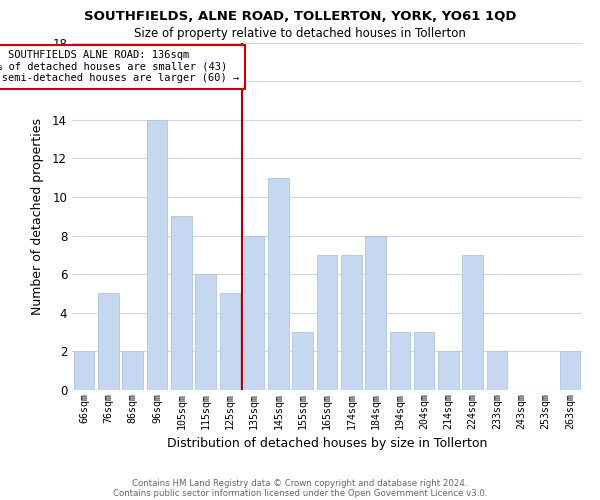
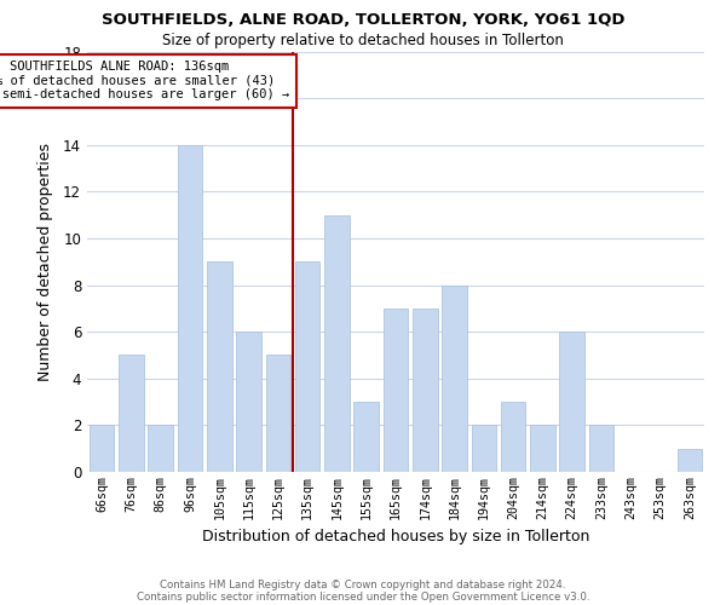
135sqm: 8 -> 9
194sqm: 3 -> 2
224sqm: 7 -> 6
263sqm: 2 -> 1
